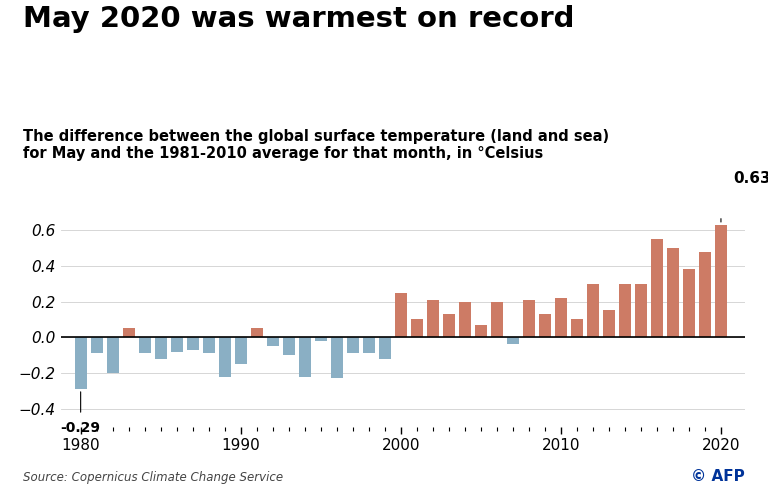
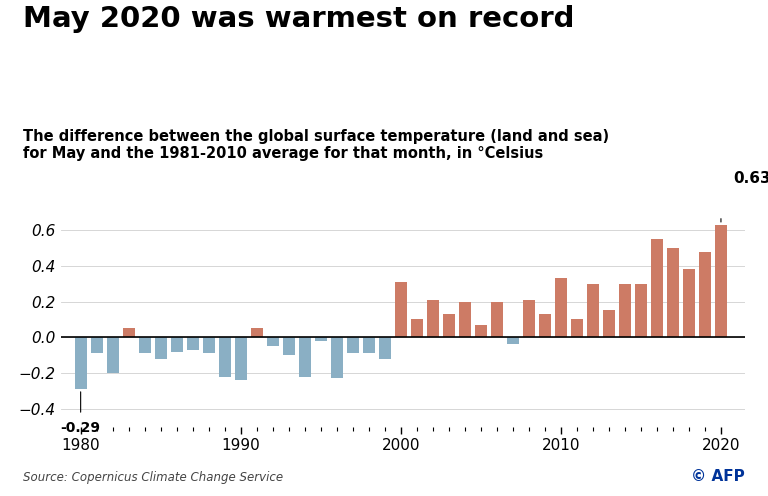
1990: -0.15 -> -0.24
2000: 0.25 -> 0.31
2010: 0.22 -> 0.33
